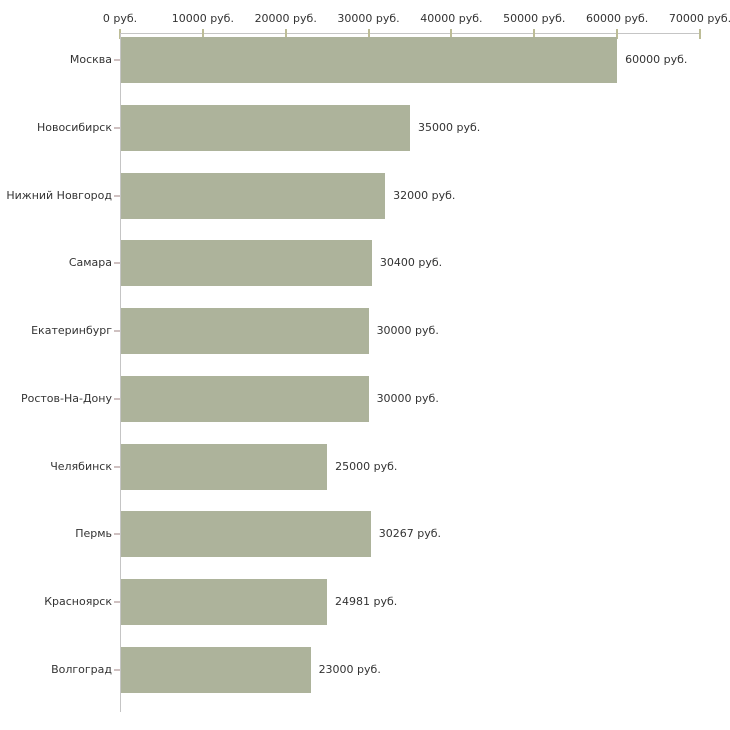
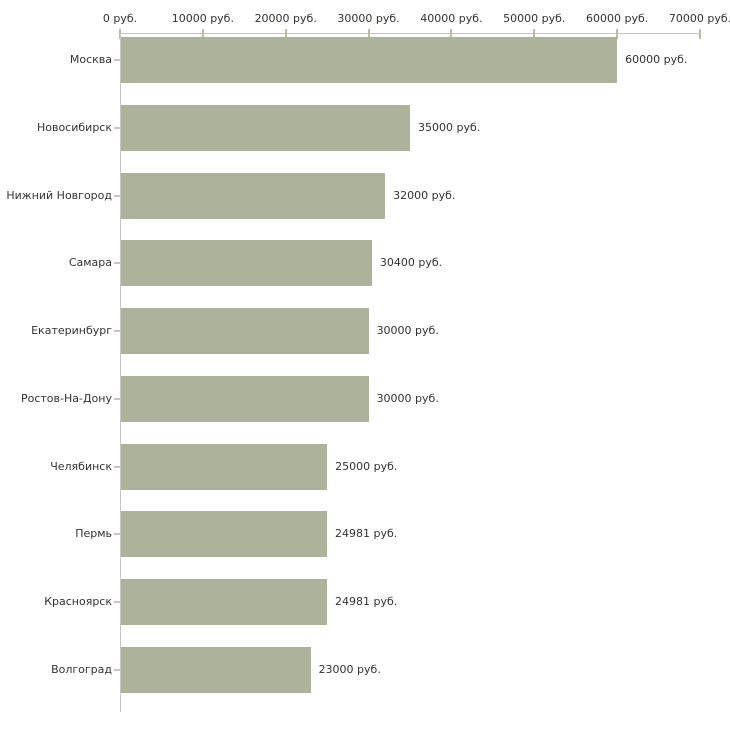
Пермь: 30267 -> 24981
